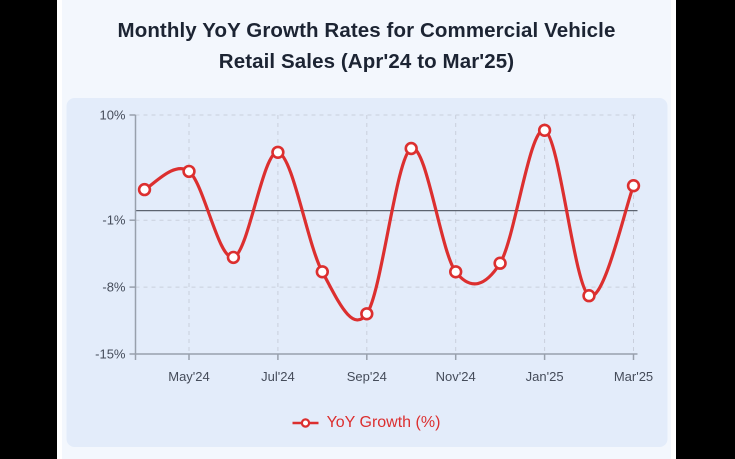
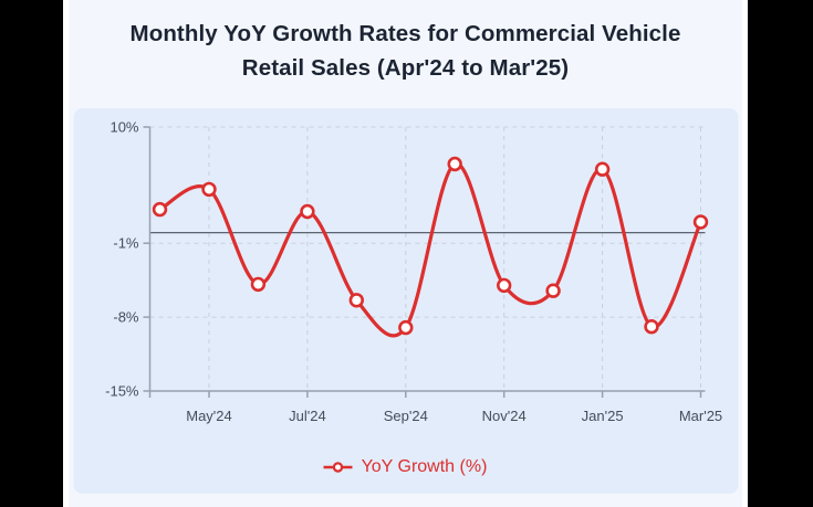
Jul'24: 6% -> 2%
Sep'24: -11% -> -9%
Nov'24: -6% -> -5%
Jan'25: 8% -> 6%
Mar'25: 3% -> 1%
